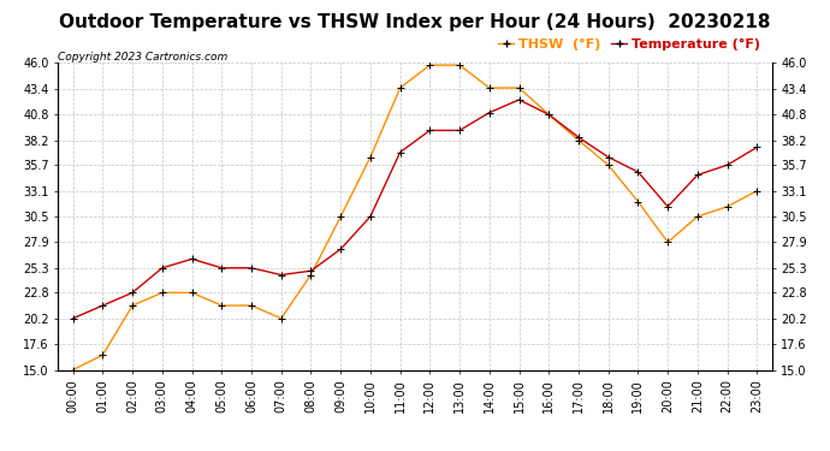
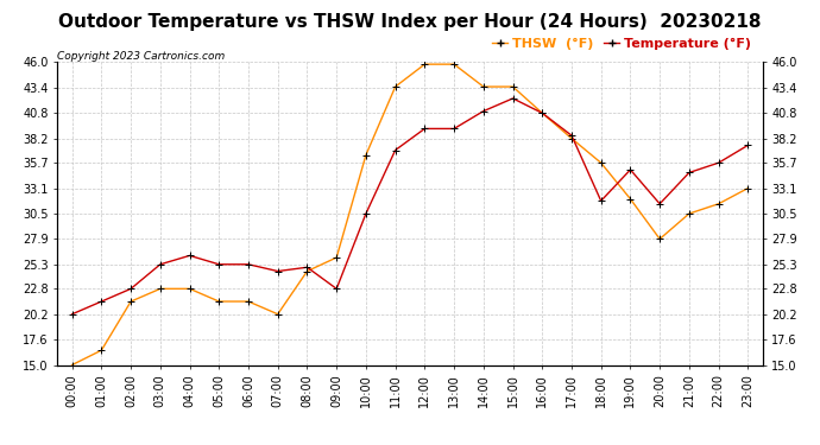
Temperature (°F)/09:00: 27.2 -> 22.8
THSW (°F)/09:00: 30.5 -> 26.0
Temperature (°F)/18:00: 36.5 -> 31.8
